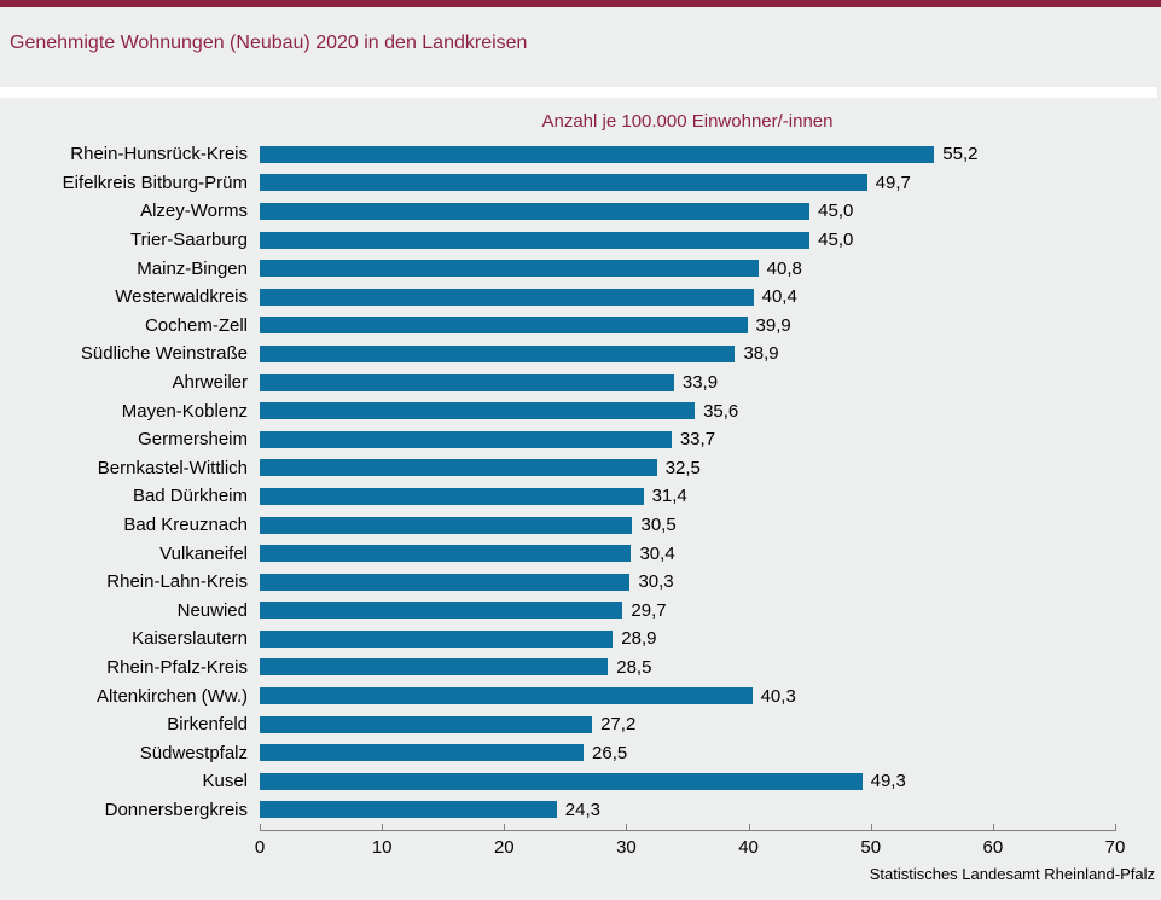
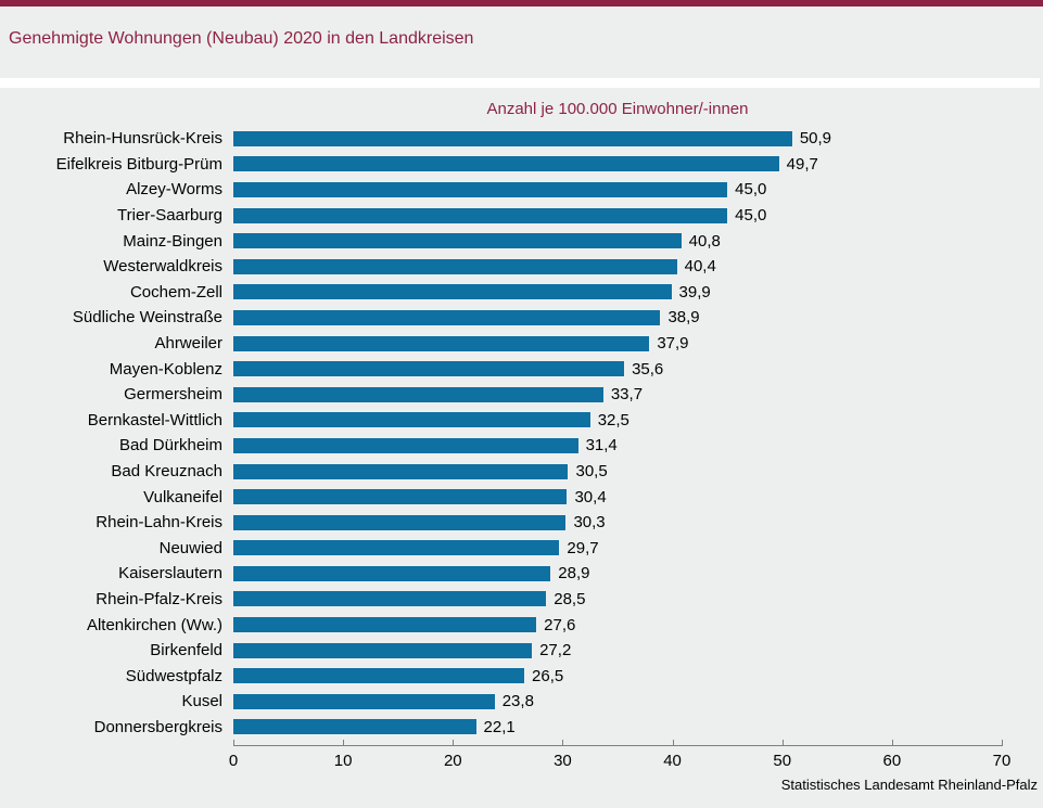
Rhein-Hunsrück-Kreis: 55,2 -> 50,9
Ahrweiler: 33,9 -> 37,9
Altenkirchen (Ww.): 40,3 -> 27,6
Kusel: 49,3 -> 23,8
Donnersbergkreis: 24,3 -> 22,1
